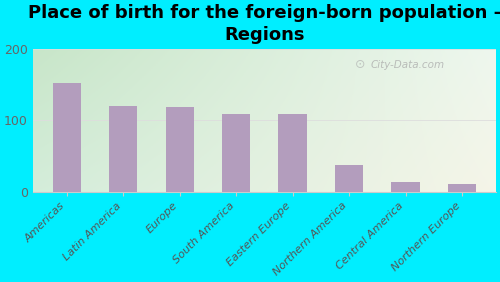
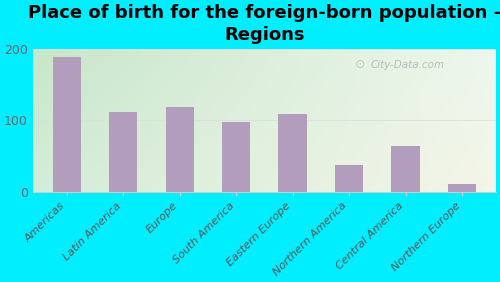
Americas: 152 -> 188
Latin America: 120 -> 112
South America: 108 -> 98
Central America: 13 -> 64
